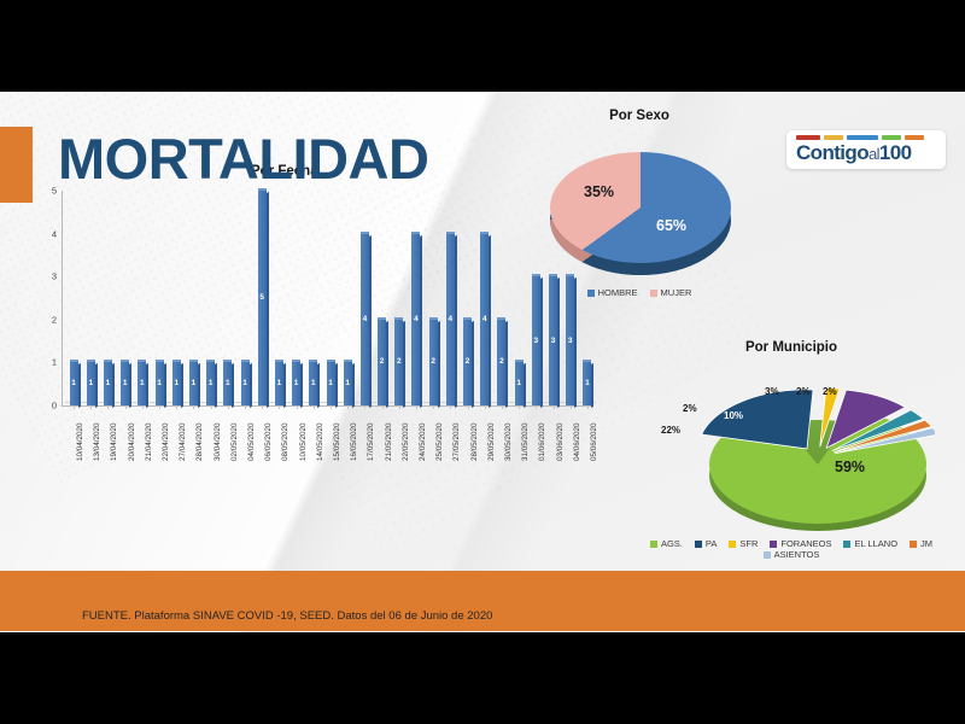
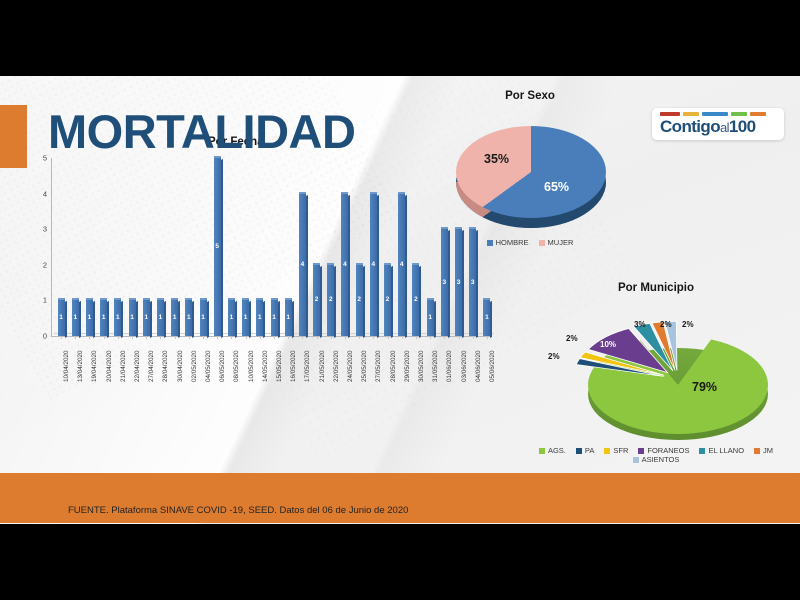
Por Municipio/AGS.: 59% -> 79%
Por Municipio/PA: 22% -> 2%
